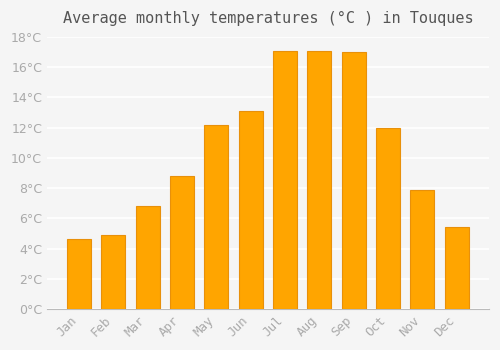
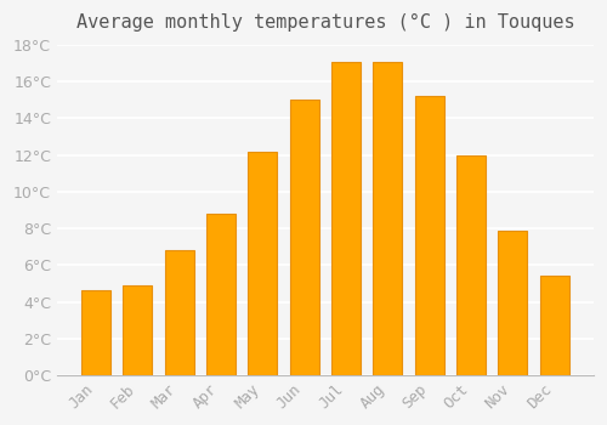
Jun: 13.1°C -> 15.0°C
Sep: 17.0°C -> 15.2°C
